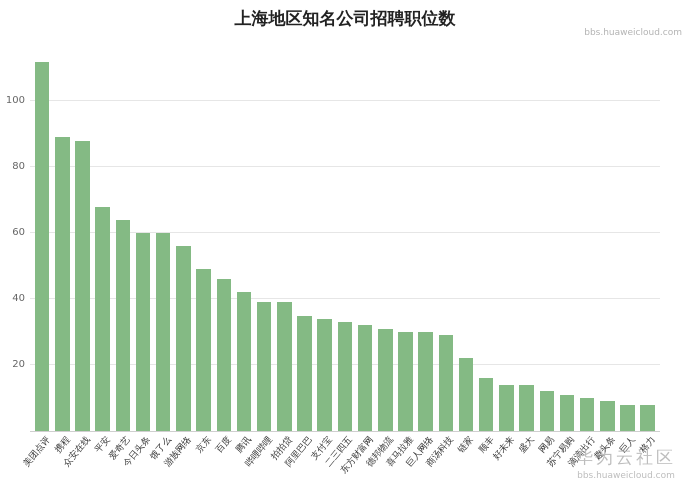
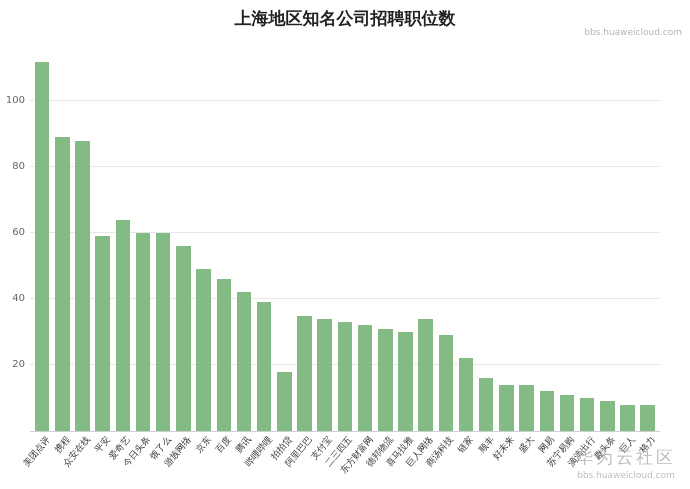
平安: 68 -> 59
拍拍贷: 39 -> 18
巨人网络: 30 -> 34
